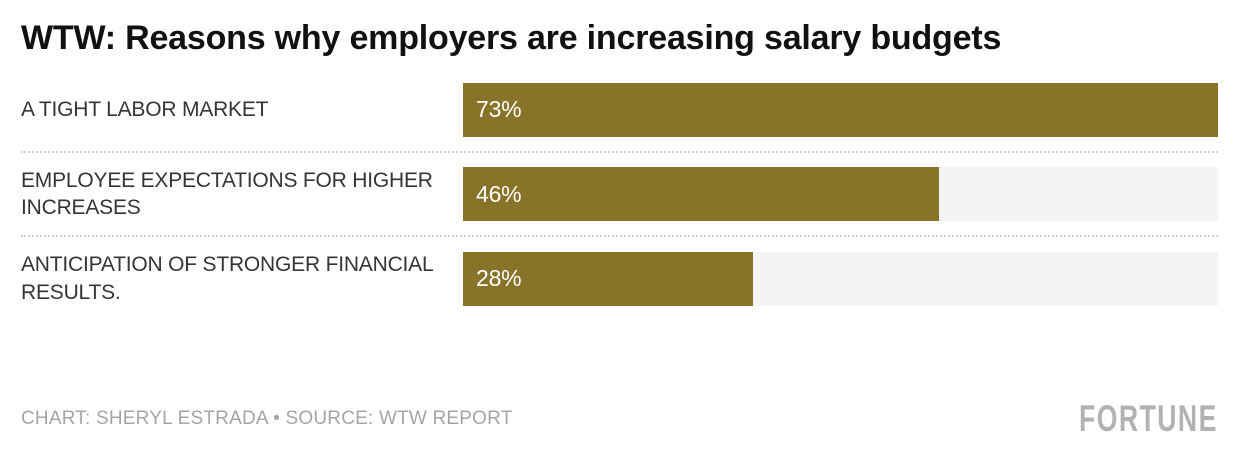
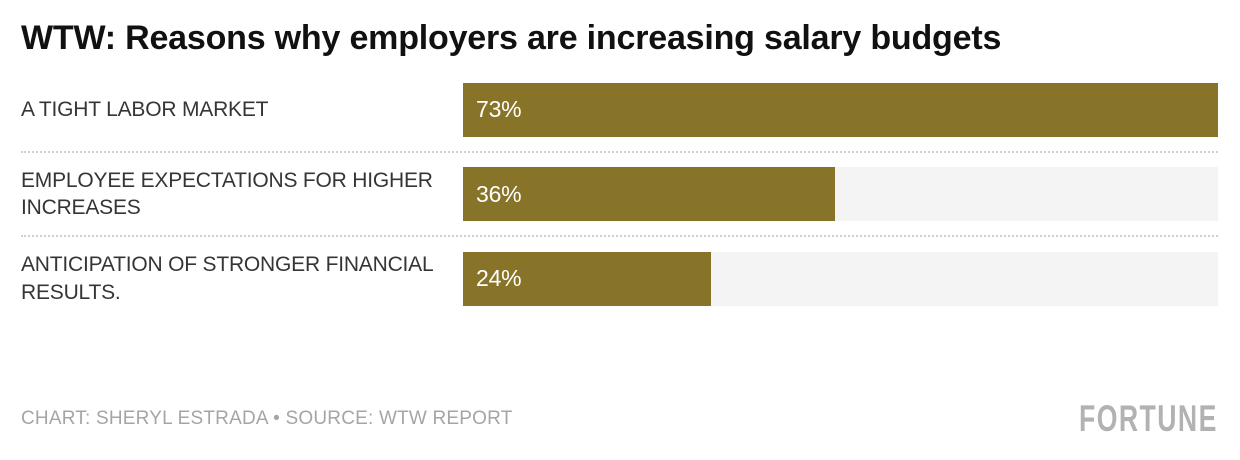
EMPLOYEE EXPECTATIONS FOR HIGHER INCREASES: 46% -> 36%
ANTICIPATION OF STRONGER FINANCIAL RESULTS.: 28% -> 24%
